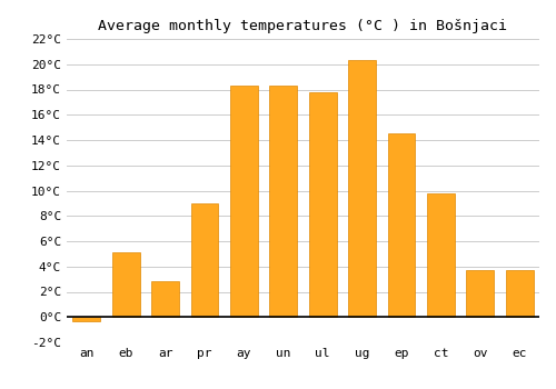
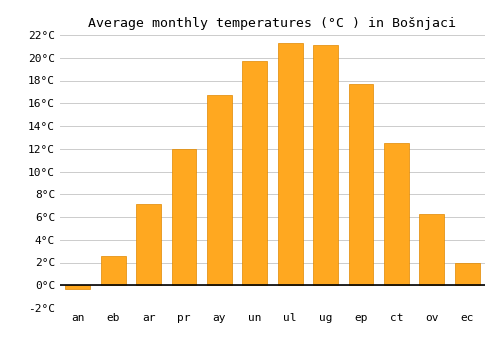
eb: 5.1°C -> 2.6°C
ar: 2.8°C -> 7.1°C
pr: 9.0°C -> 12.0°C
ay: 18.3°C -> 16.7°C
un: 18.3°C -> 19.7°C
ul: 17.8°C -> 21.3°C
ug: 20.3°C -> 21.1°C
ep: 14.5°C -> 17.7°C
ct: 9.8°C -> 12.5°C
ov: 3.7°C -> 6.3°C
ec: 3.7°C -> 2.0°C
